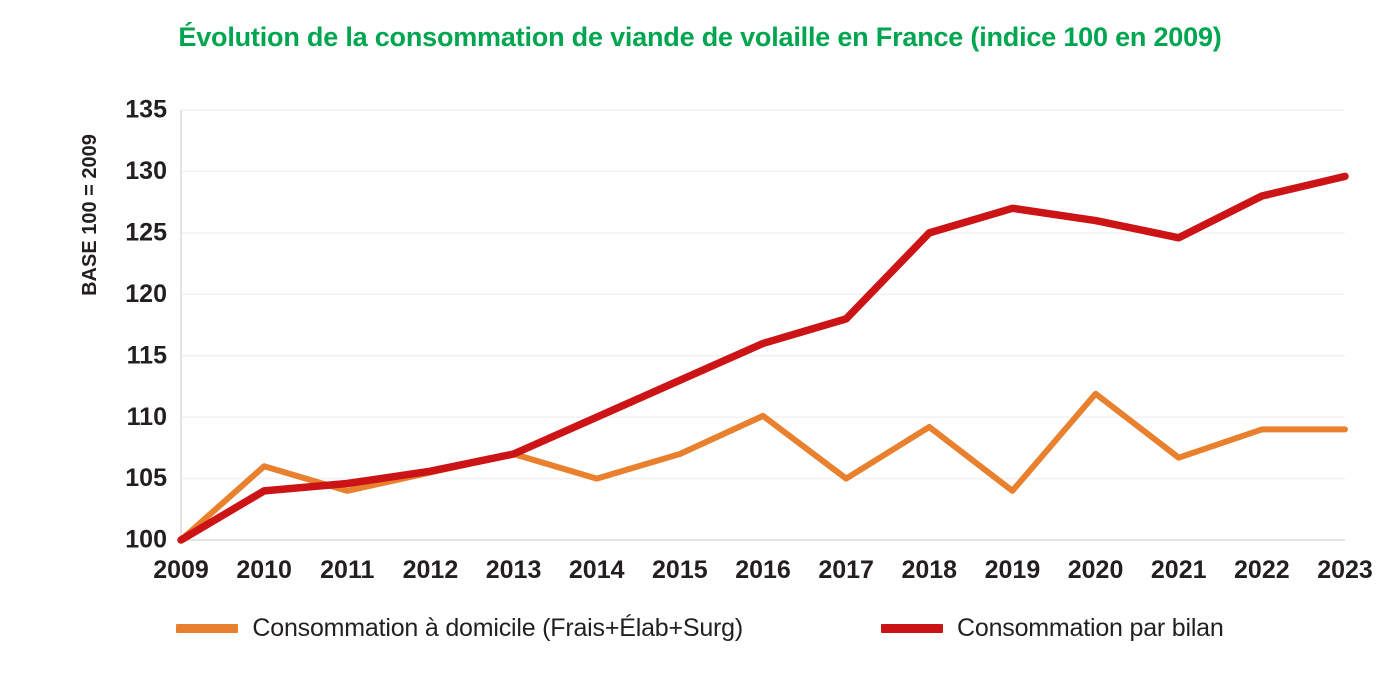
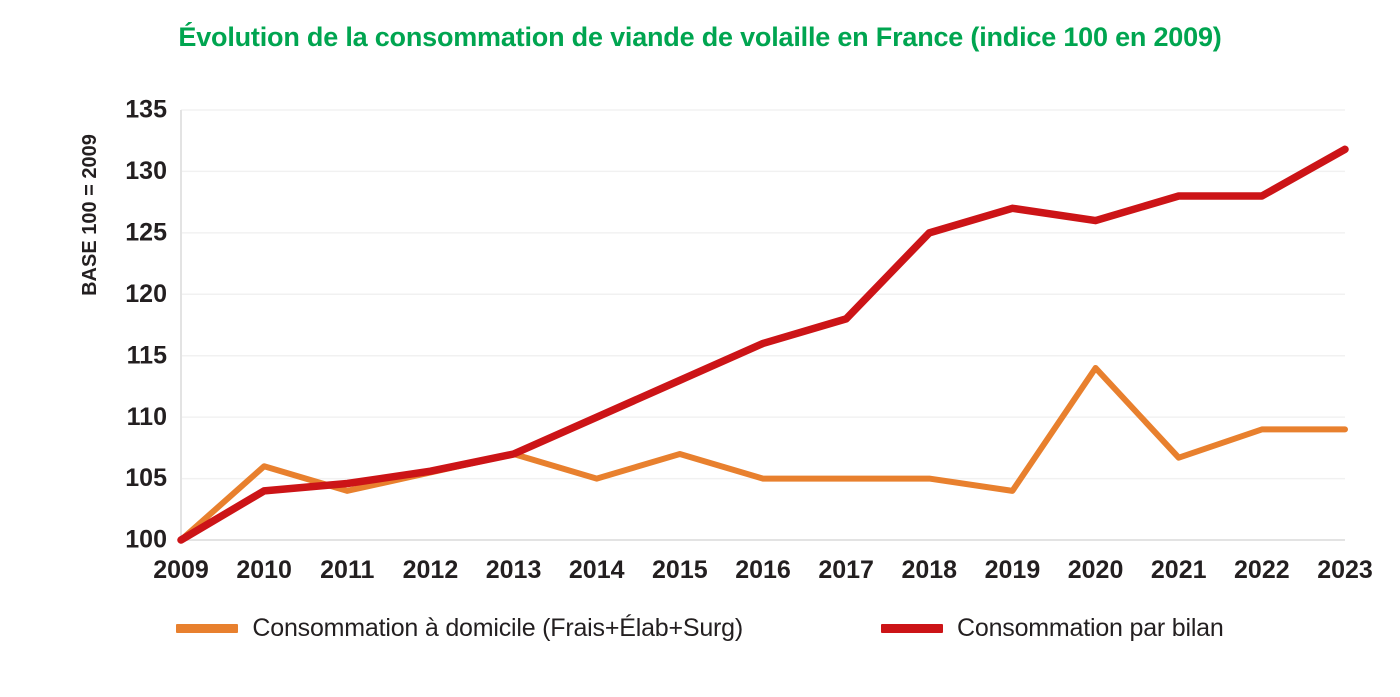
Consommation à domicile (Frais+Élab+Surg)/2016: 110.1 -> 105.0
Consommation à domicile (Frais+Élab+Surg)/2018: 109.2 -> 105.0
Consommation à domicile (Frais+Élab+Surg)/2020: 111.9 -> 114.0
Consommation par bilan/2021: 124.6 -> 128.0
Consommation par bilan/2023: 129.6 -> 131.8
